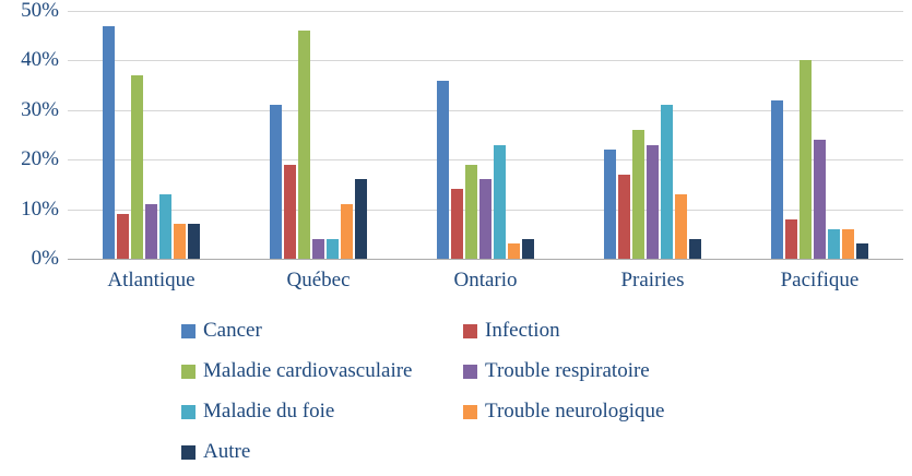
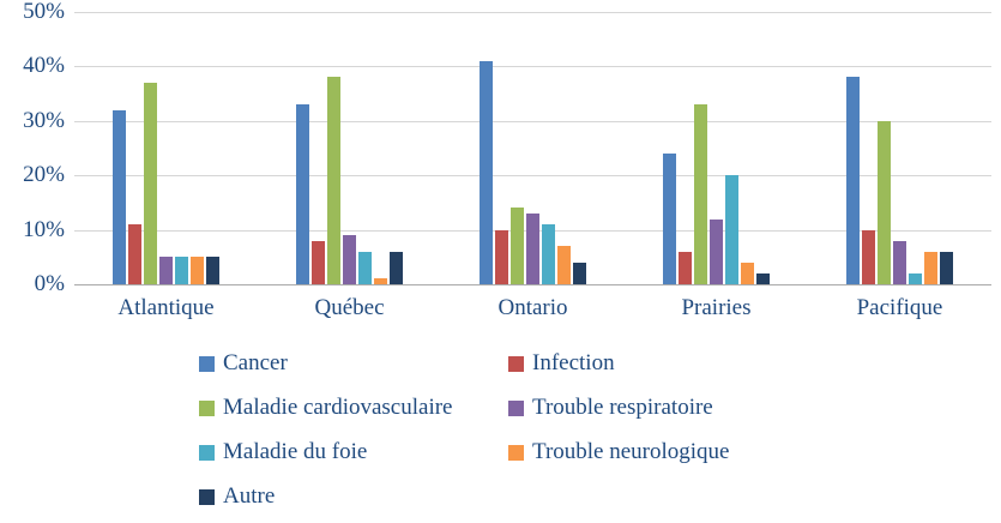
Cancer/Atlantique: 47% -> 32%
Infection/Atlantique: 9% -> 11%
Trouble respiratoire/Atlantique: 11% -> 5%
Maladie du foie/Atlantique: 13% -> 5%
Trouble neurologique/Atlantique: 7% -> 5%
Autre/Atlantique: 7% -> 5%
Cancer/Québec: 31% -> 33%
Infection/Québec: 19% -> 8%
Maladie cardiovasculaire/Québec: 46% -> 38%
Trouble respiratoire/Québec: 4% -> 9%
Maladie du foie/Québec: 4% -> 6%
Trouble neurologique/Québec: 11% -> 1%
Autre/Québec: 16% -> 6%
Cancer/Ontario: 36% -> 41%
Infection/Ontario: 14% -> 10%
Maladie cardiovasculaire/Ontario: 19% -> 14%
Trouble respiratoire/Ontario: 16% -> 13%
Maladie du foie/Ontario: 23% -> 11%
Trouble neurologique/Ontario: 3% -> 7%
Cancer/Prairies: 22% -> 24%
Infection/Prairies: 17% -> 6%
Maladie cardiovasculaire/Prairies: 26% -> 33%
Trouble respiratoire/Prairies: 23% -> 12%
Maladie du foie/Prairies: 31% -> 20%
Trouble neurologique/Prairies: 13% -> 4%
Autre/Prairies: 4% -> 2%
Cancer/Pacifique: 32% -> 38%
Infection/Pacifique: 8% -> 10%
Maladie cardiovasculaire/Pacifique: 40% -> 30%
Trouble respiratoire/Pacifique: 24% -> 8%
Maladie du foie/Pacifique: 6% -> 2%
Autre/Pacifique: 3% -> 6%
